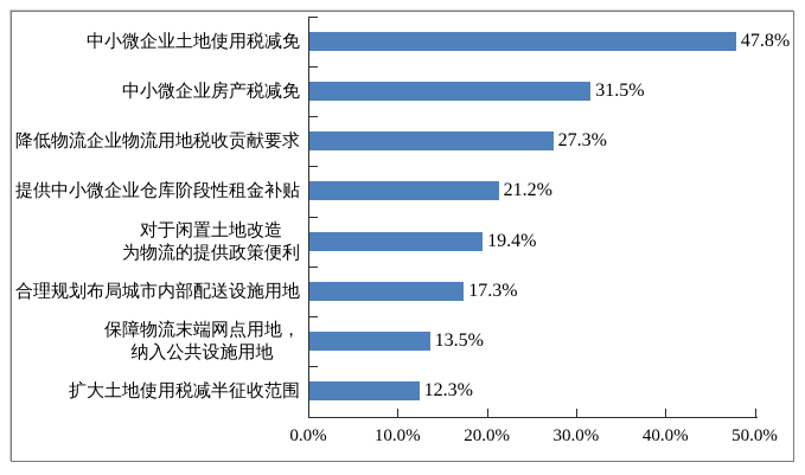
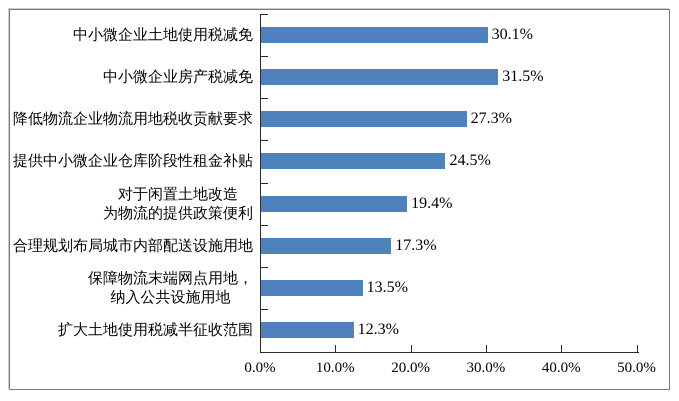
中小微企业土地使用税减免: 47.8% -> 30.1%
提供中小微企业仓库阶段性租金补贴: 21.2% -> 24.5%
